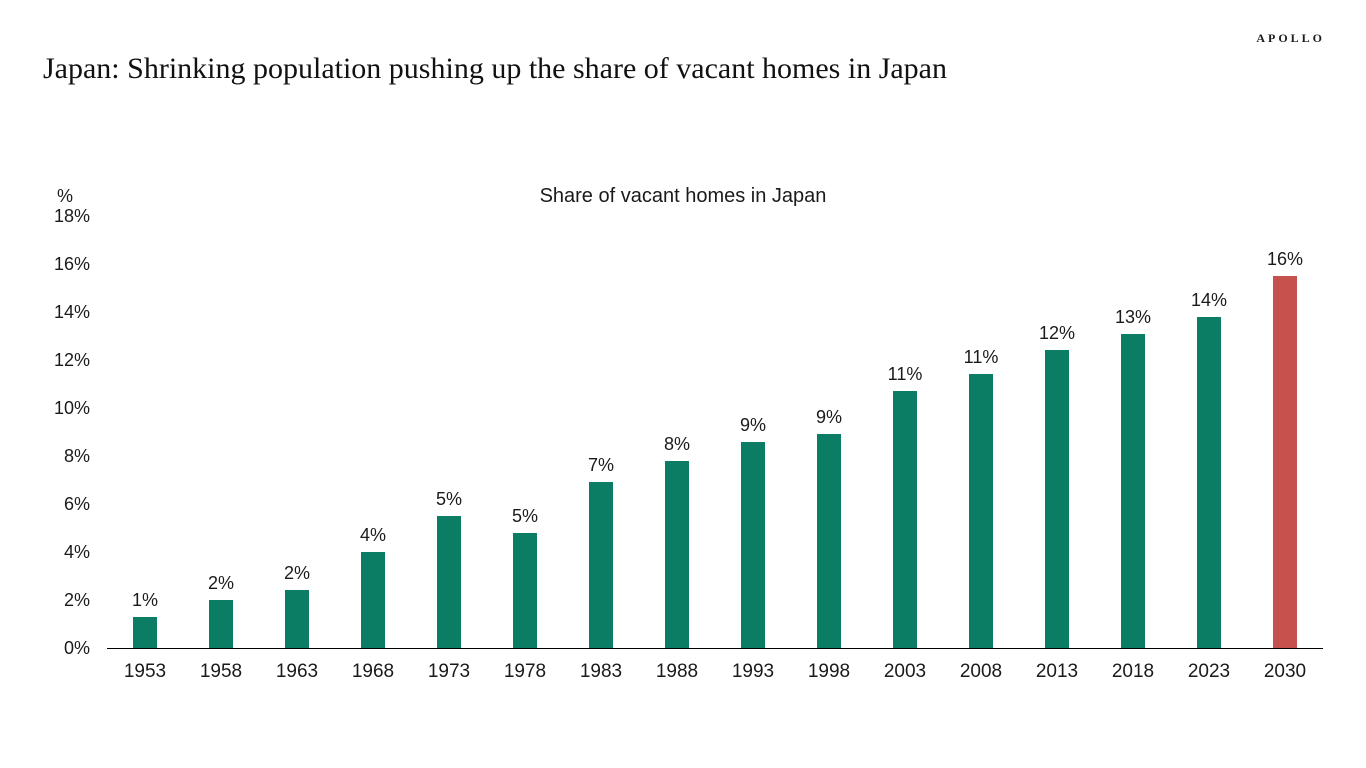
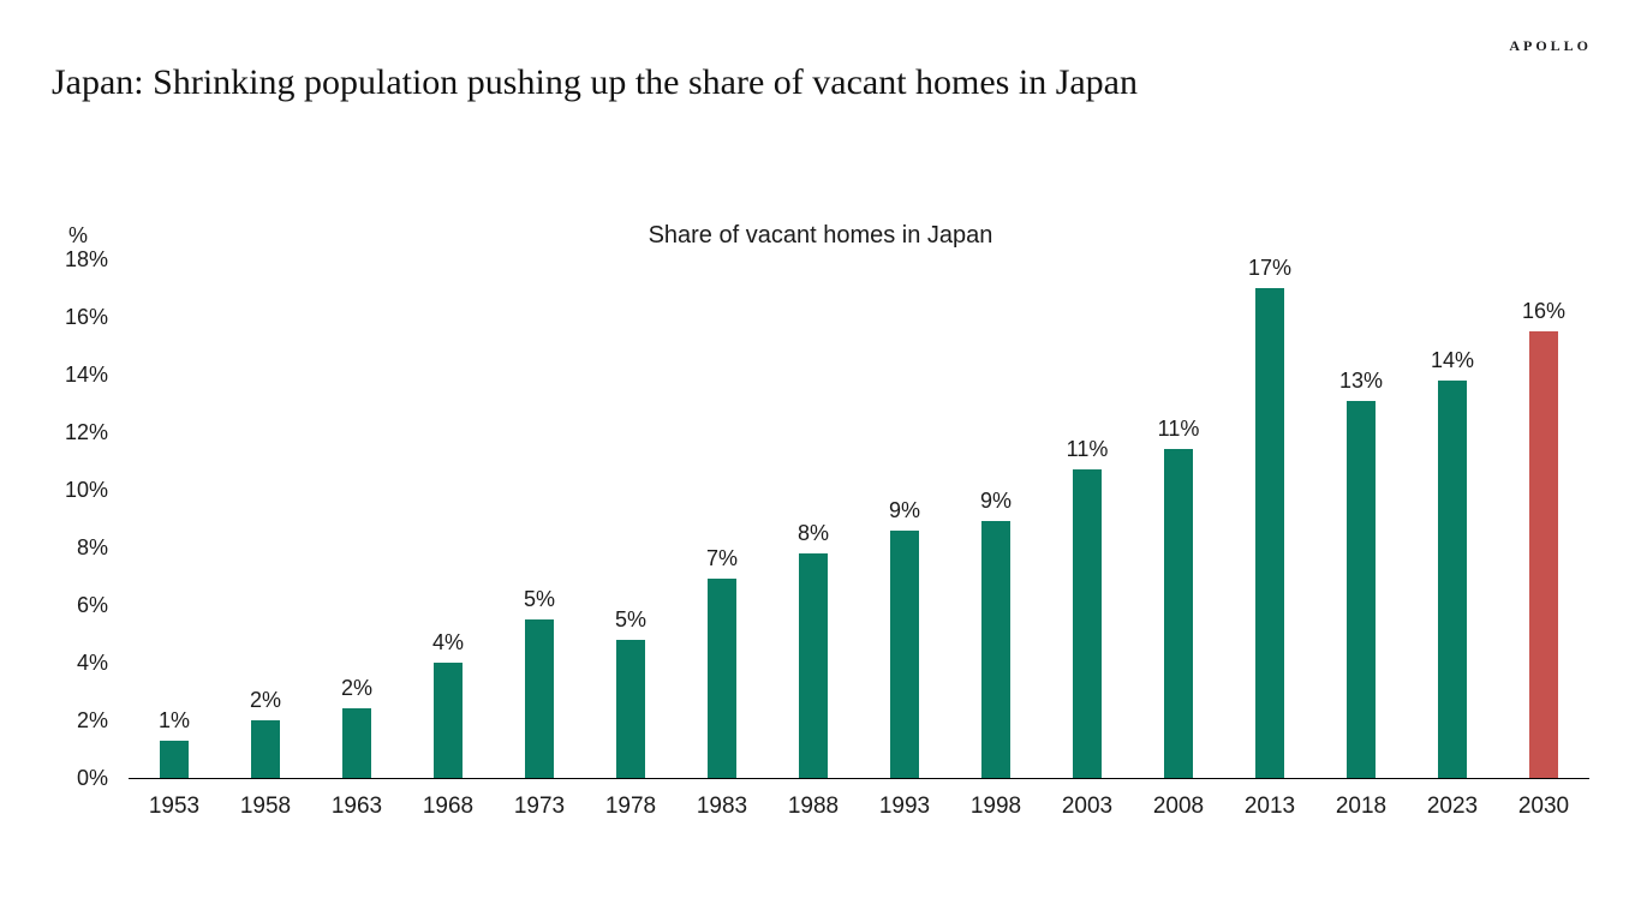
2013: 12% -> 17%
